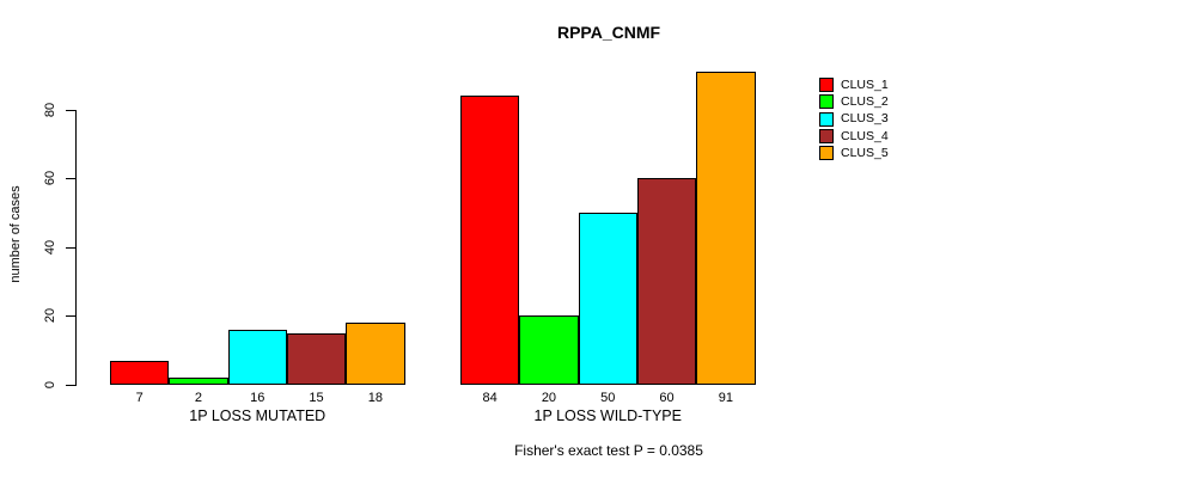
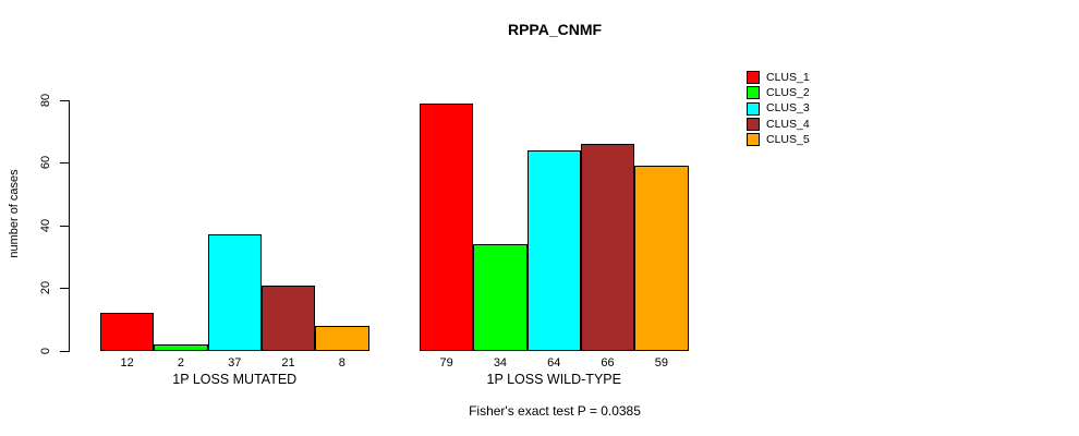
CLUS_1/1P LOSS MUTATED: 7 -> 12
CLUS_3/1P LOSS MUTATED: 16 -> 37
CLUS_4/1P LOSS MUTATED: 15 -> 21
CLUS_5/1P LOSS MUTATED: 18 -> 8
CLUS_1/1P LOSS WILD-TYPE: 84 -> 79
CLUS_2/1P LOSS WILD-TYPE: 20 -> 34
CLUS_3/1P LOSS WILD-TYPE: 50 -> 64
CLUS_4/1P LOSS WILD-TYPE: 60 -> 66
CLUS_5/1P LOSS WILD-TYPE: 91 -> 59
